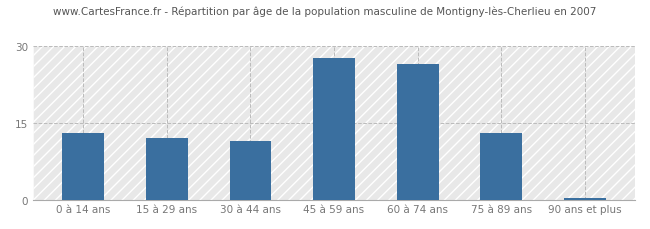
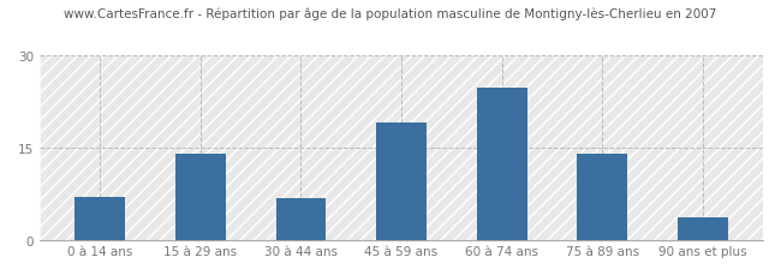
0 à 14 ans: 13.0 -> 7.0
15 à 29 ans: 12.0 -> 14.0
30 à 44 ans: 11.5 -> 6.8
45 à 59 ans: 27.5 -> 19.0
60 à 74 ans: 26.5 -> 24.6
75 à 89 ans: 13.0 -> 14.0
90 ans et plus: 0.4 -> 3.6
